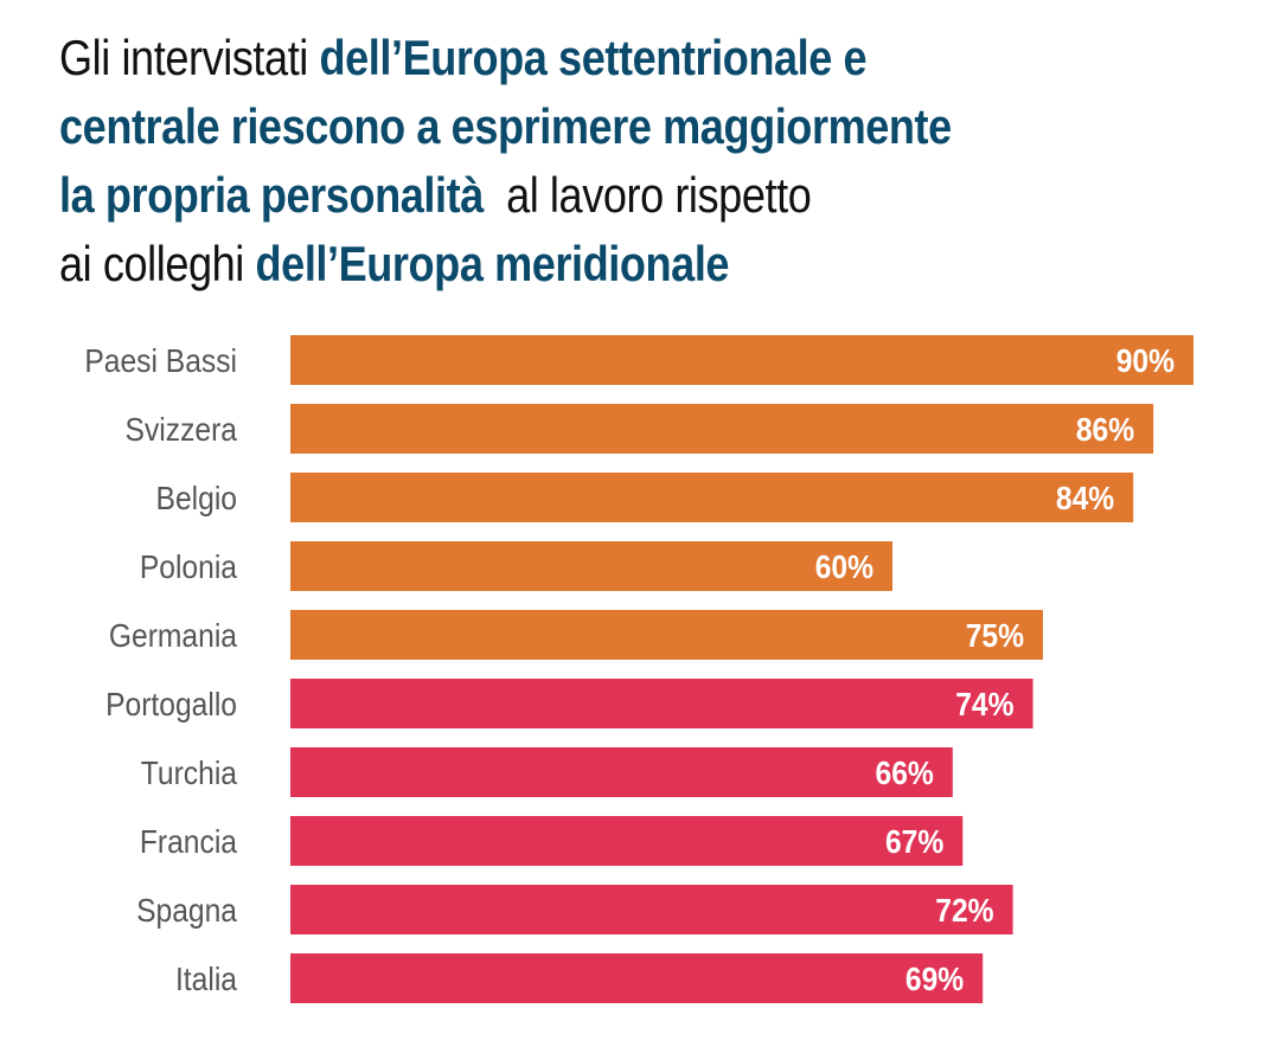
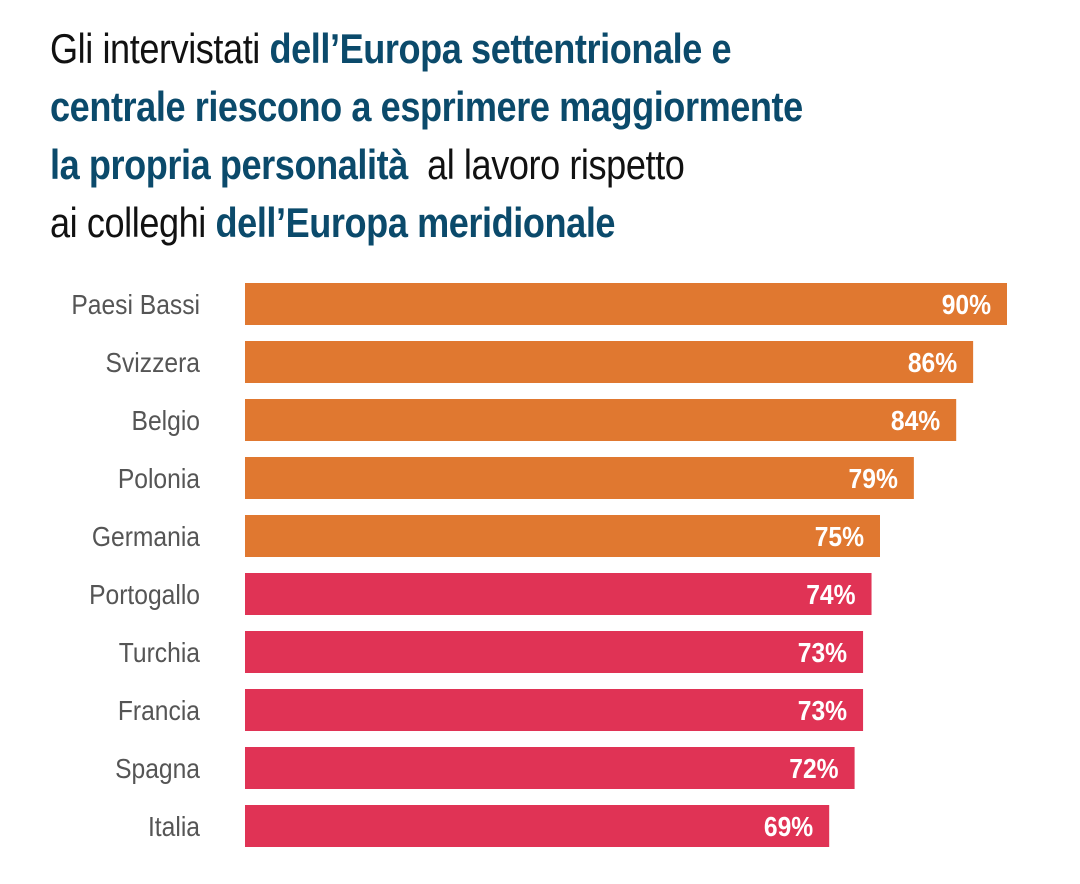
Polonia: 60% -> 79%
Turchia: 66% -> 73%
Francia: 67% -> 73%
